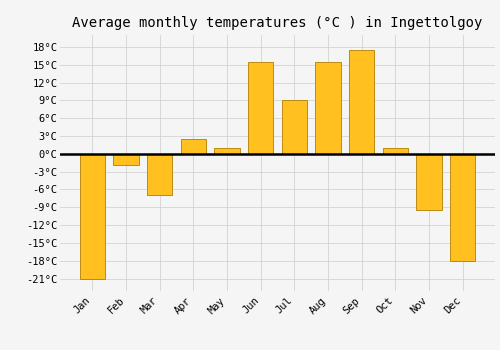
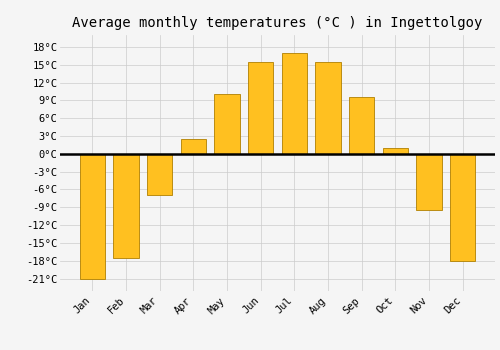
Feb: -1.8°C -> -17.5°C
May: 1.0°C -> 10.0°C
Jul: 9.0°C -> 17.0°C
Sep: 17.4°C -> 9.5°C
